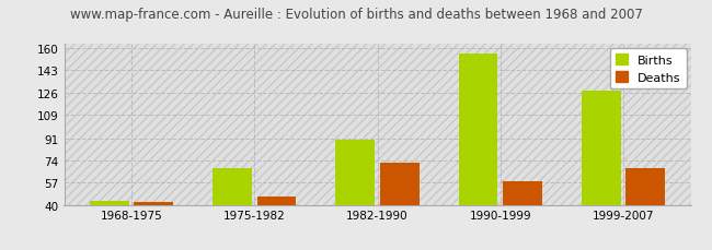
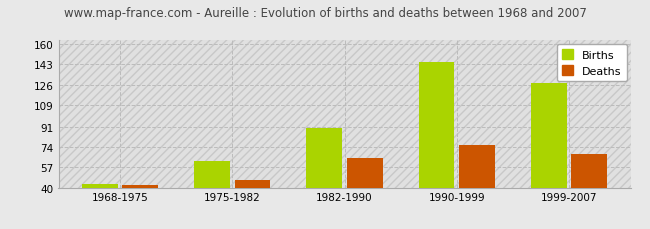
Births/1975-1982: 68 -> 62
Deaths/1982-1990: 72 -> 65
Births/1990-1999: 156 -> 145
Deaths/1990-1999: 58 -> 76
